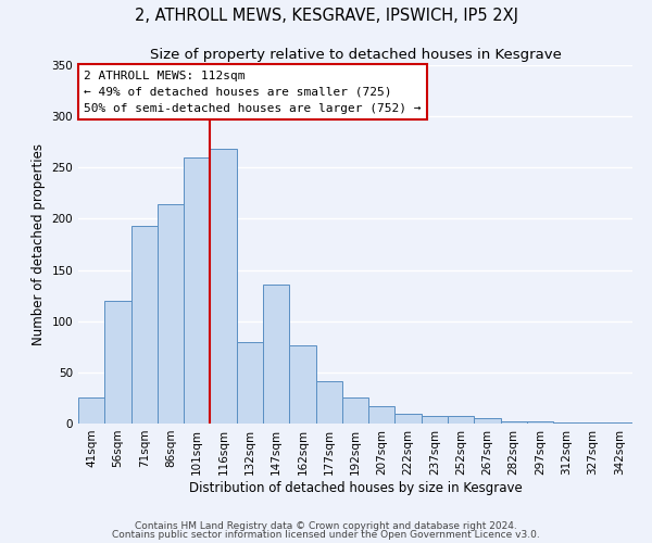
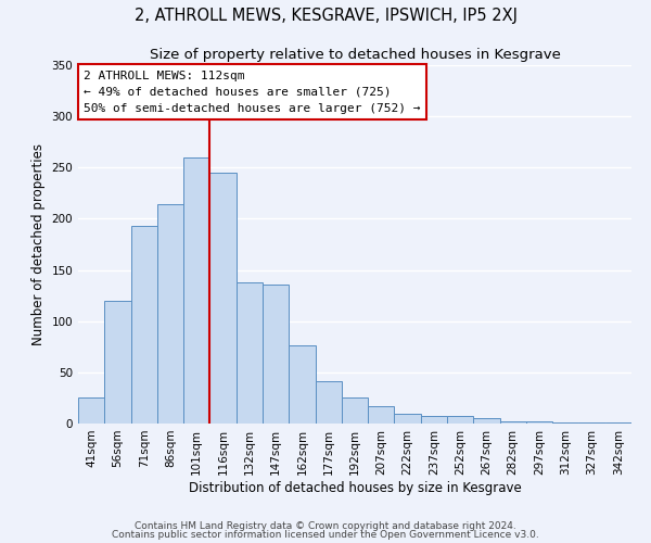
116sqm: 268 -> 245
132sqm: 80 -> 138
